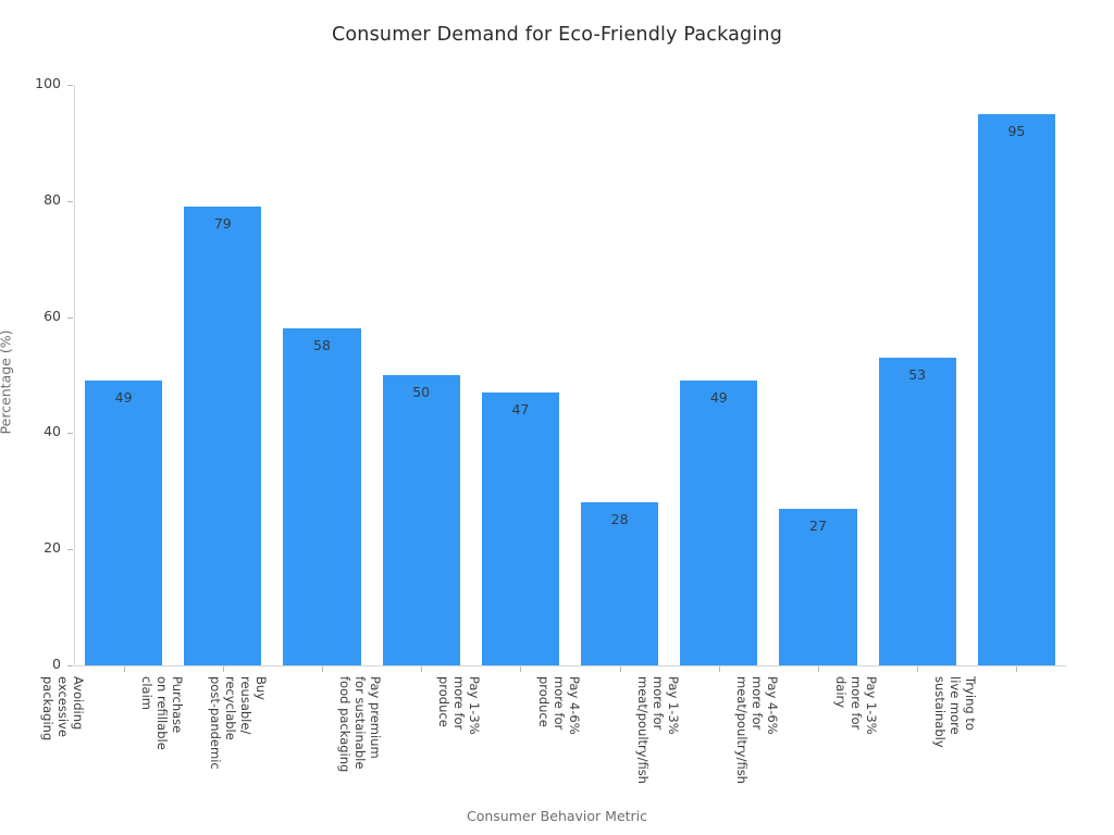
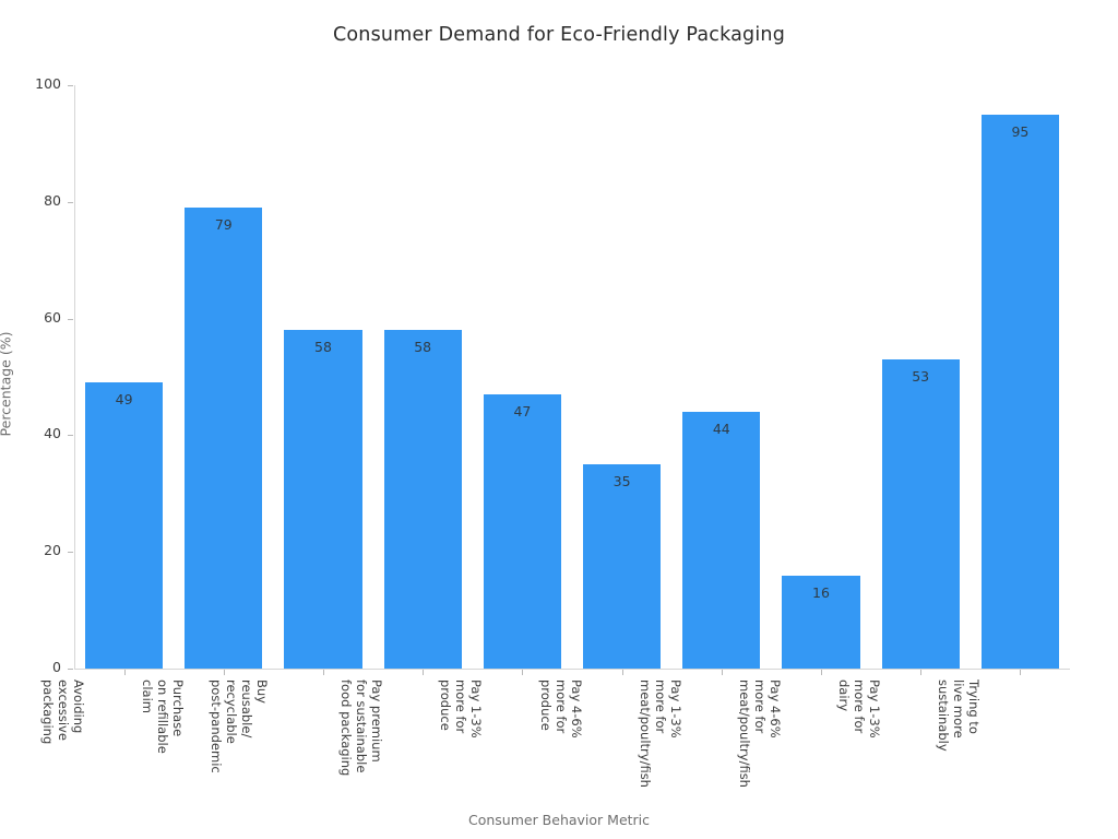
Pay premium for sustainable food packaging: 50 -> 58
Pay 4-6% more for produce: 28 -> 35
Pay 1-3% more for meat/poultry/fish: 49 -> 44
Pay 4-6% more for meat/poultry/fish: 27 -> 16
